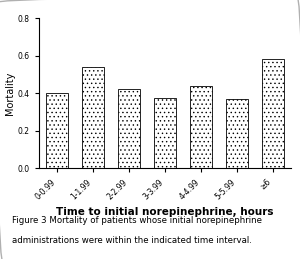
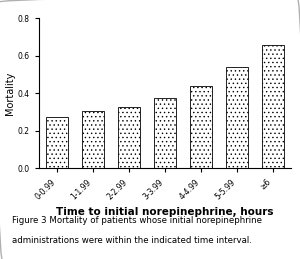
0-0.99: 0.40 -> 0.28
1-1.99: 0.54 -> 0.30
2-2.99: 0.42 -> 0.33
5-5.99: 0.37 -> 0.54
≥6: 0.58 -> 0.66
